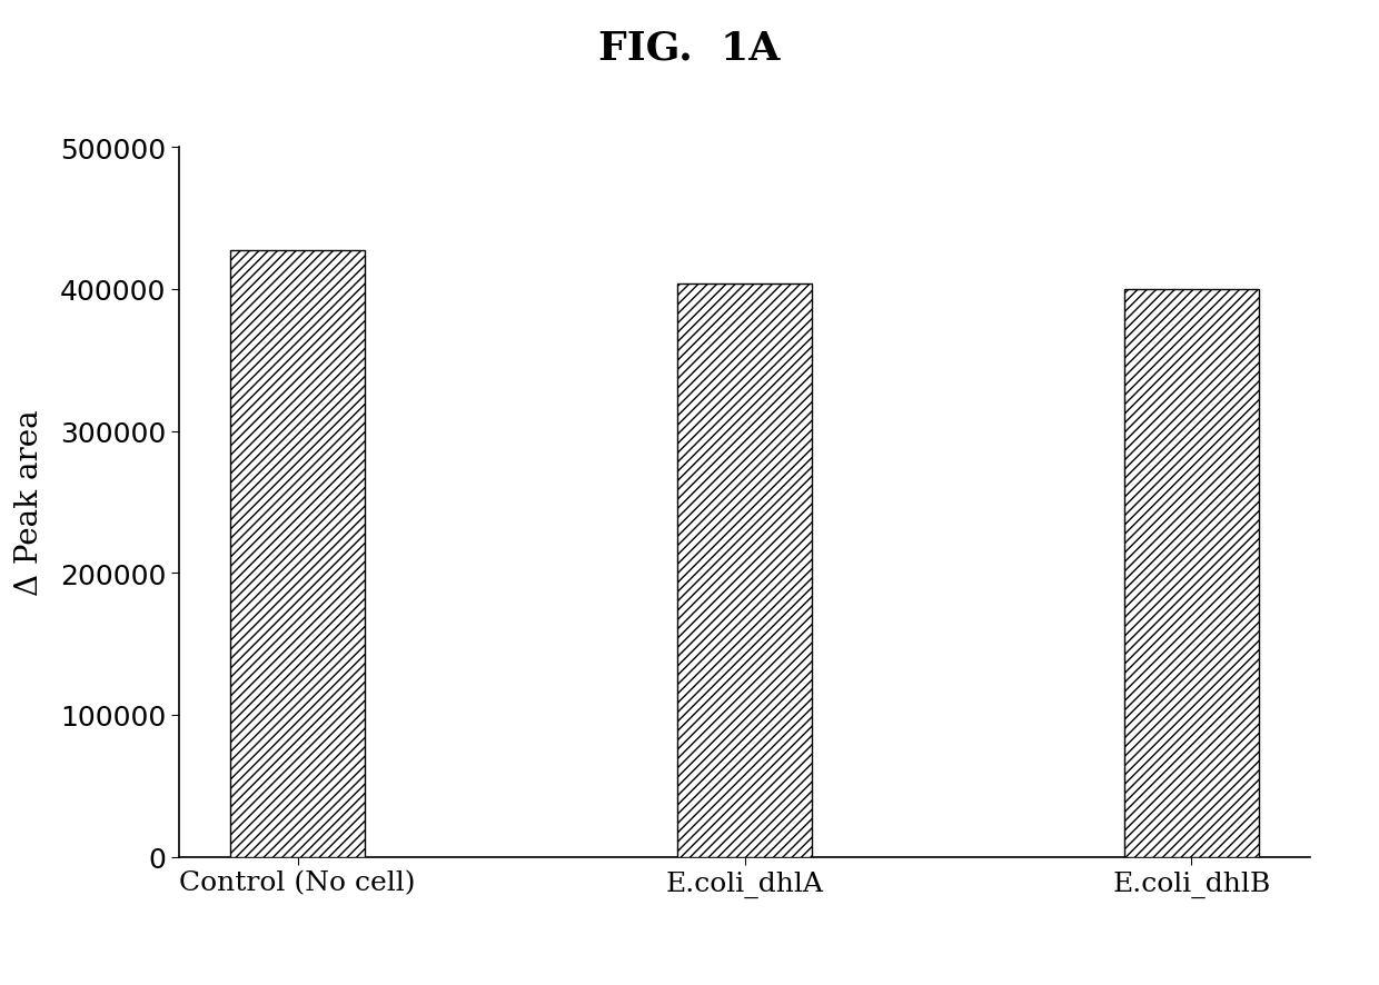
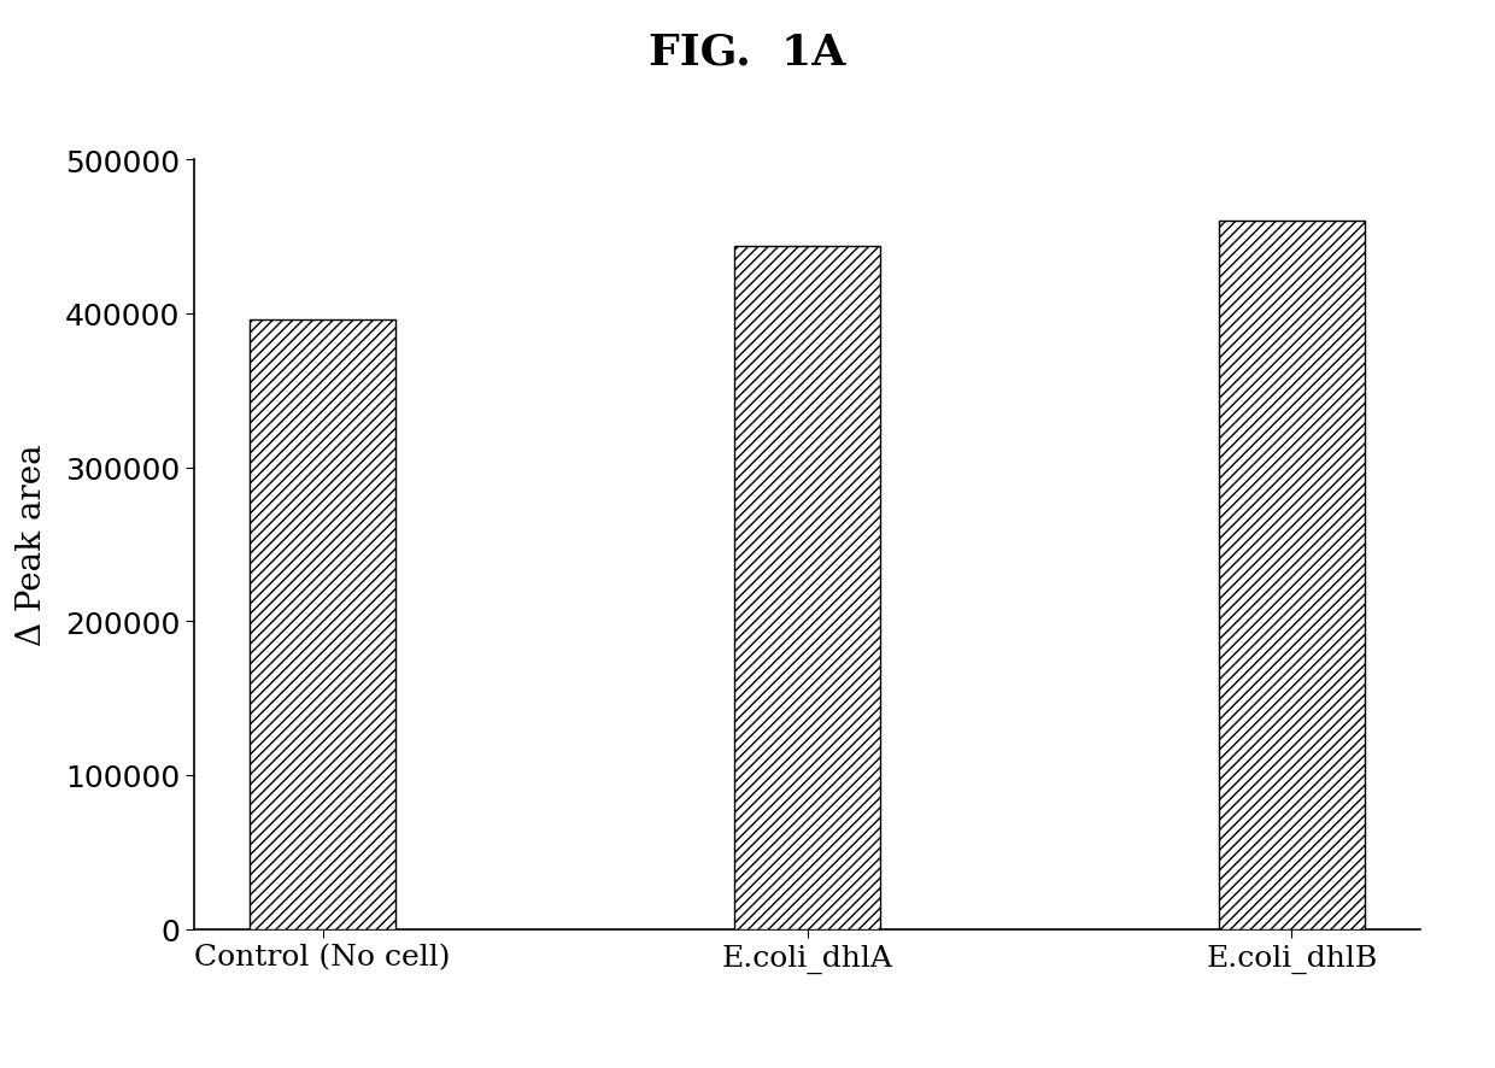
Control (No cell): 427000 -> 396000
E.coli_dhlA: 404000 -> 444000
E.coli_dhlB: 400000 -> 460000
